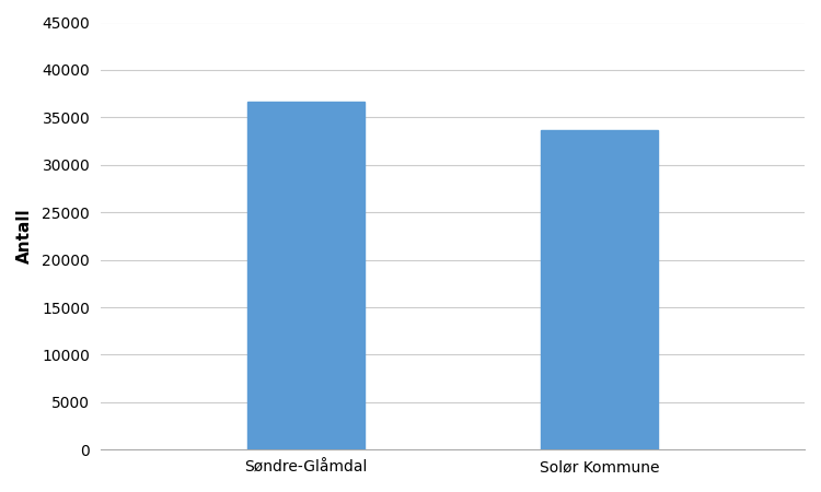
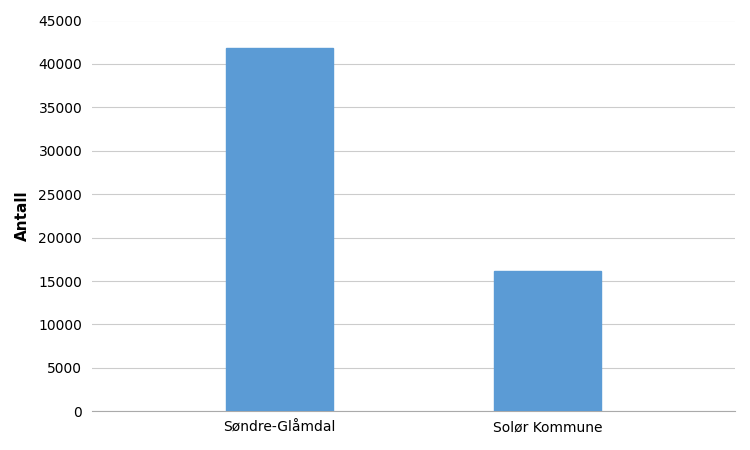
Søndre-Glåmdal: 36600 -> 41800
Solør Kommune: 33600 -> 16100
